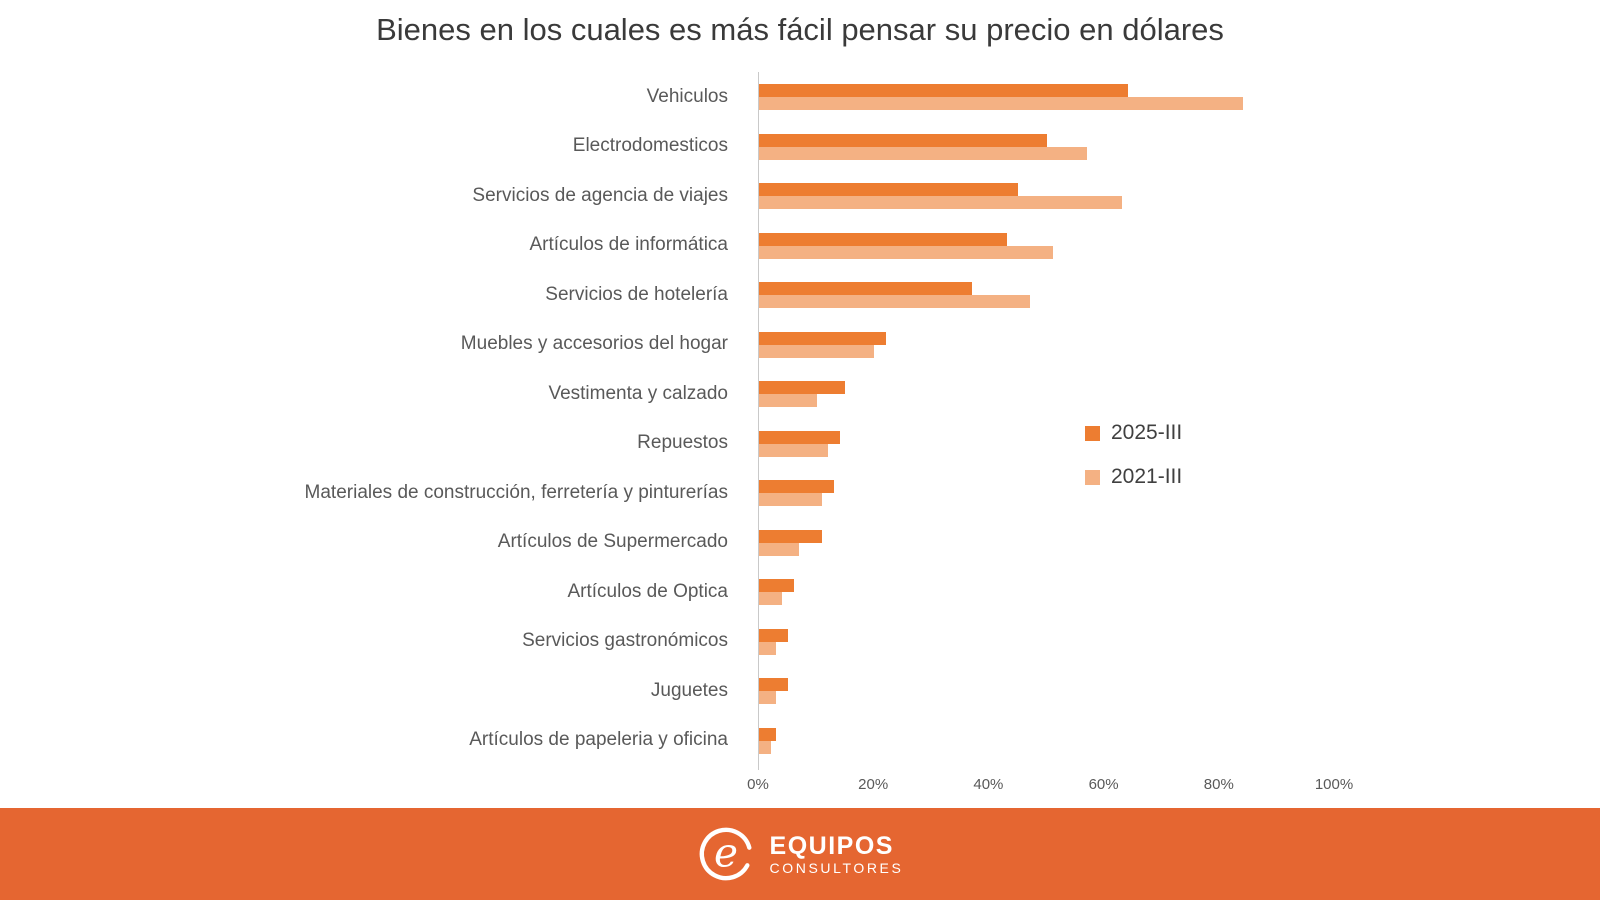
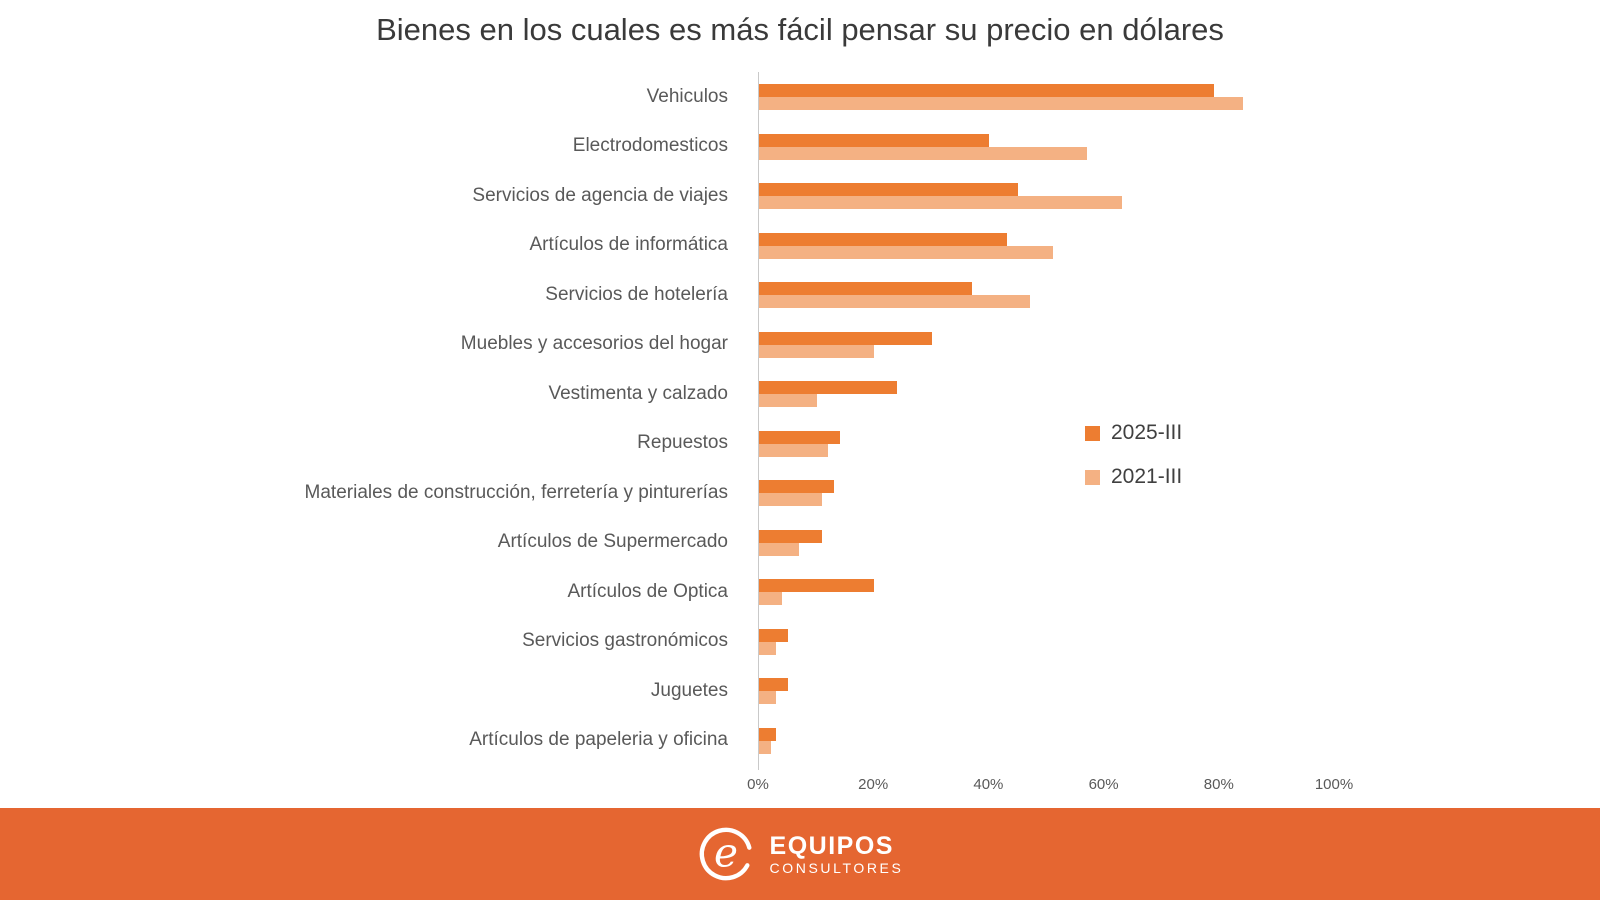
2025-III/Vehiculos: 64% -> 79%
2025-III/Electrodomesticos: 50% -> 40%
2025-III/Muebles y accesorios del hogar: 22% -> 30%
2025-III/Vestimenta y calzado: 15% -> 24%
2025-III/Artículos de Optica: 6% -> 20%
